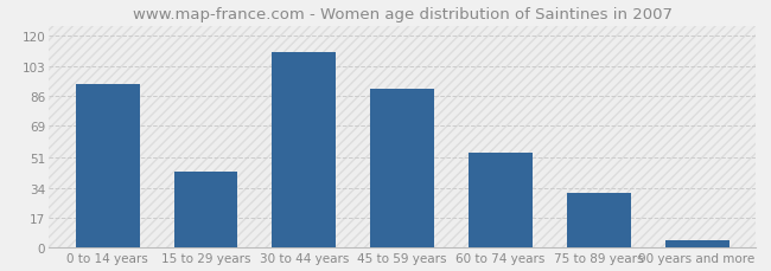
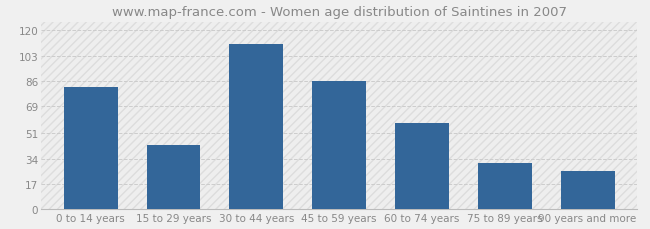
0 to 14 years: 93 -> 82
45 to 59 years: 90 -> 86
60 to 74 years: 54 -> 58
90 years and more: 4 -> 26
